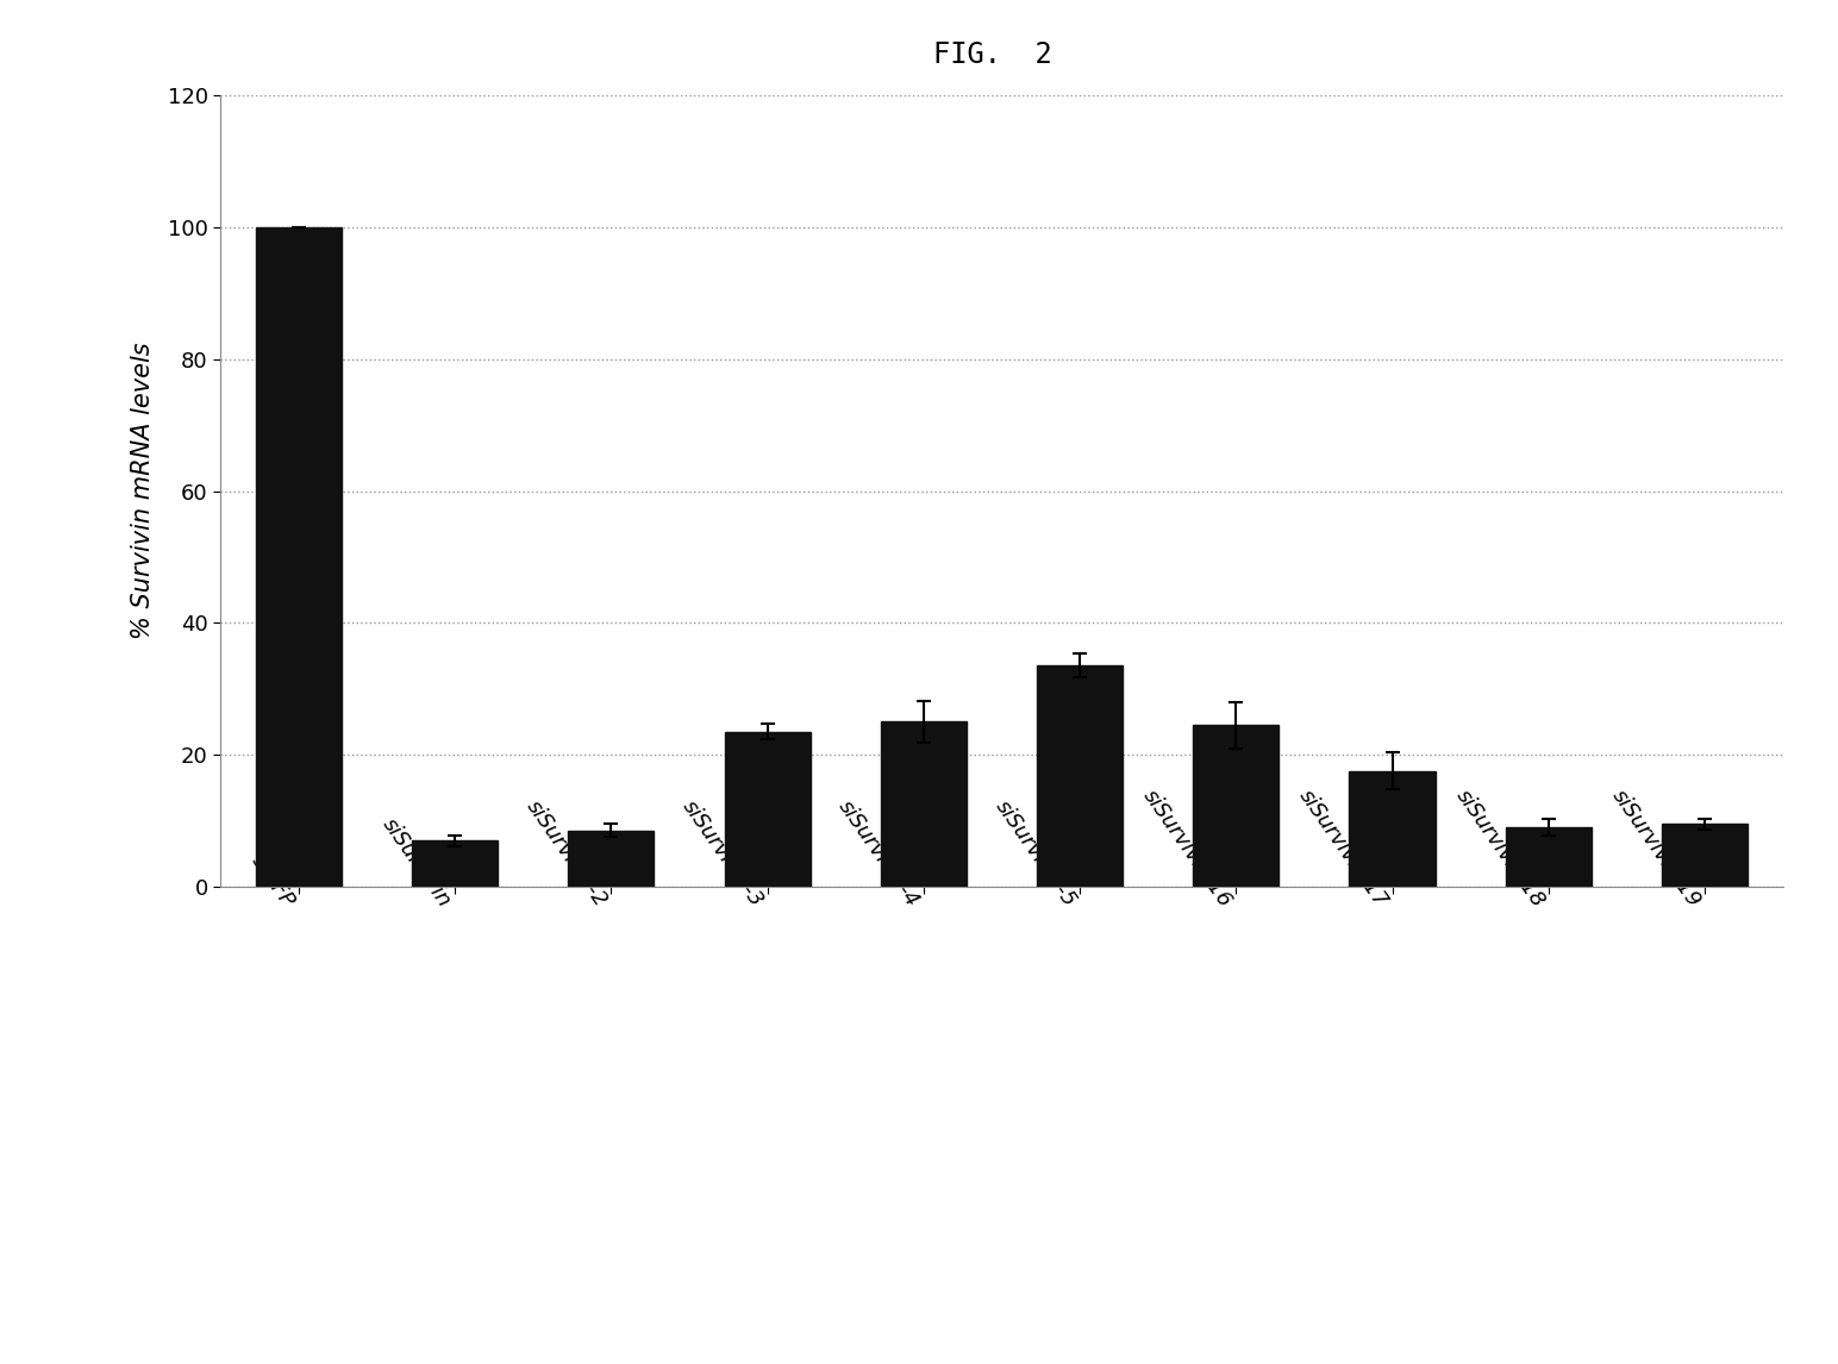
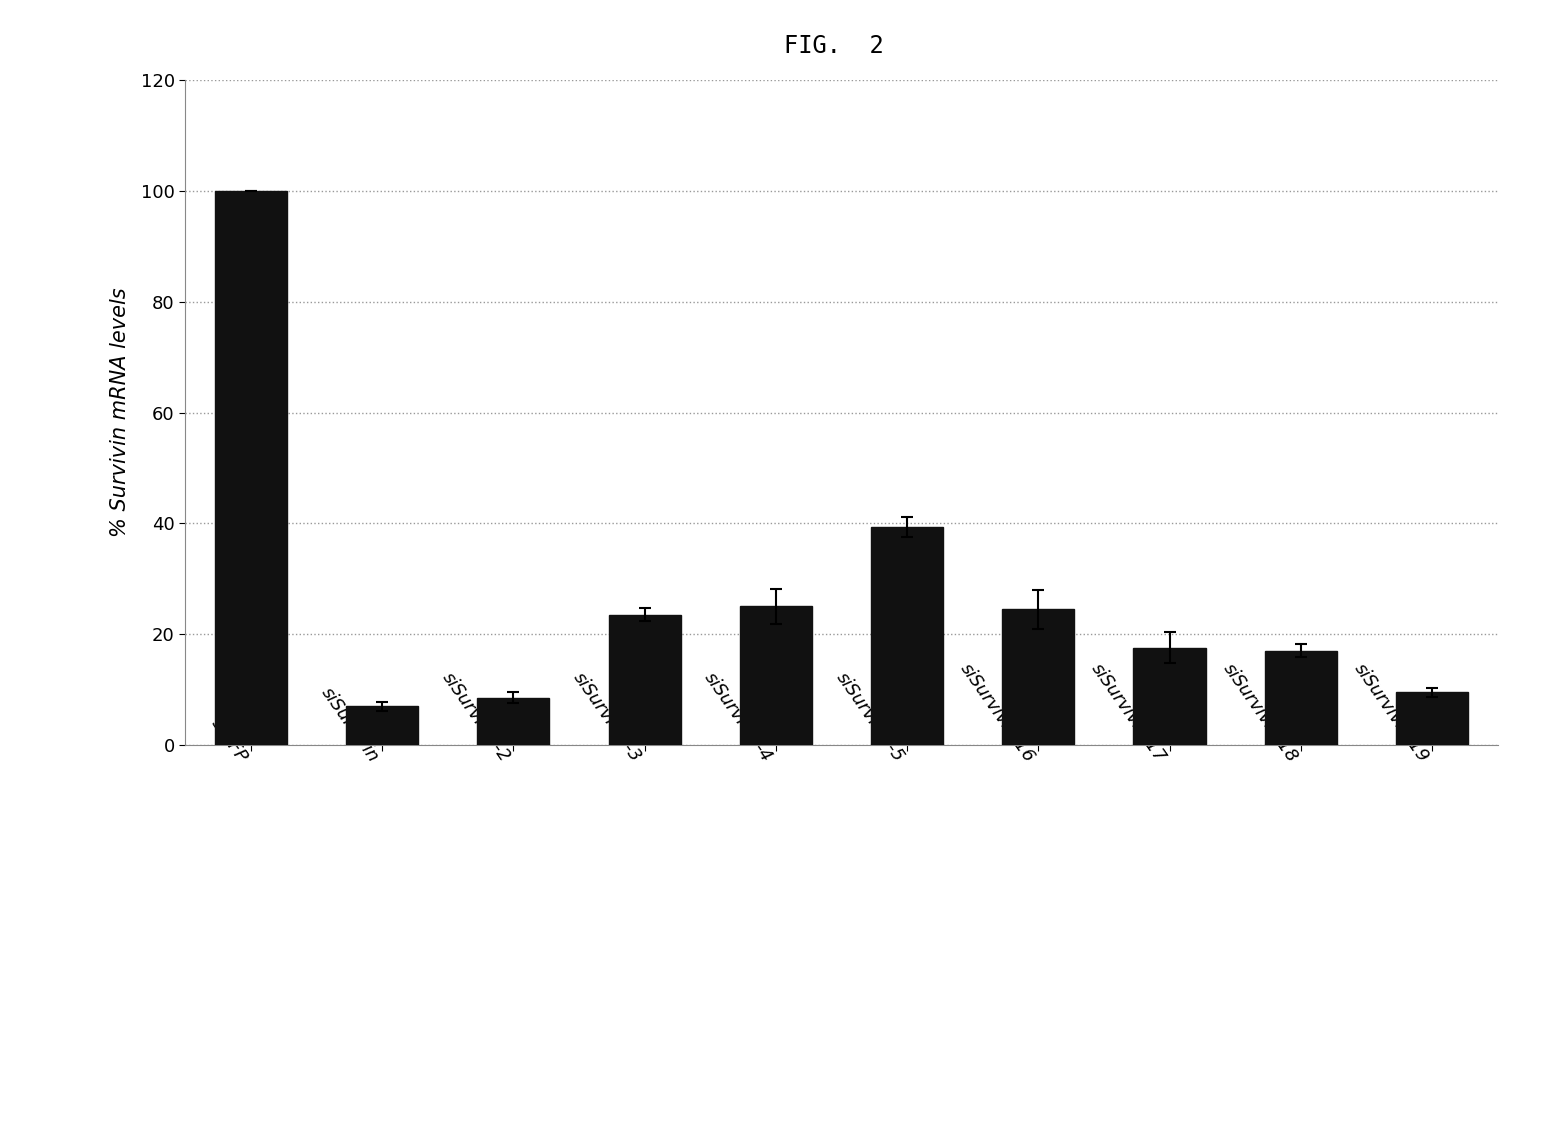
siSurvivin-5: 33.5 -> 39.4
siSurvivin-18: 9.0 -> 17.0
